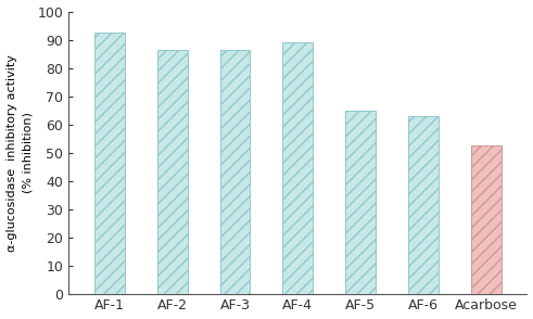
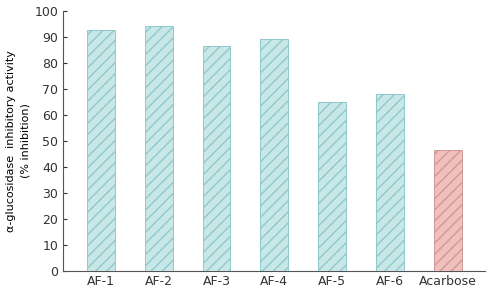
AF-2: 86.5 -> 94.0
AF-6: 63.0 -> 68.0
Acarbose: 52.5 -> 46.5
